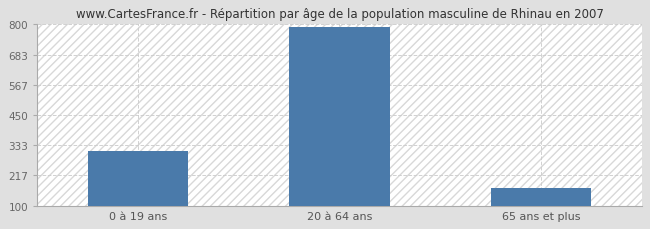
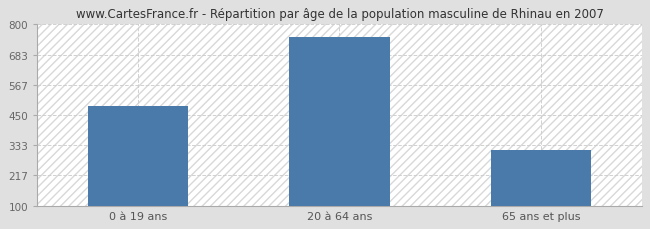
0 à 19 ans: 313 -> 485
20 à 64 ans: 790 -> 750
65 ans et plus: 170 -> 315
